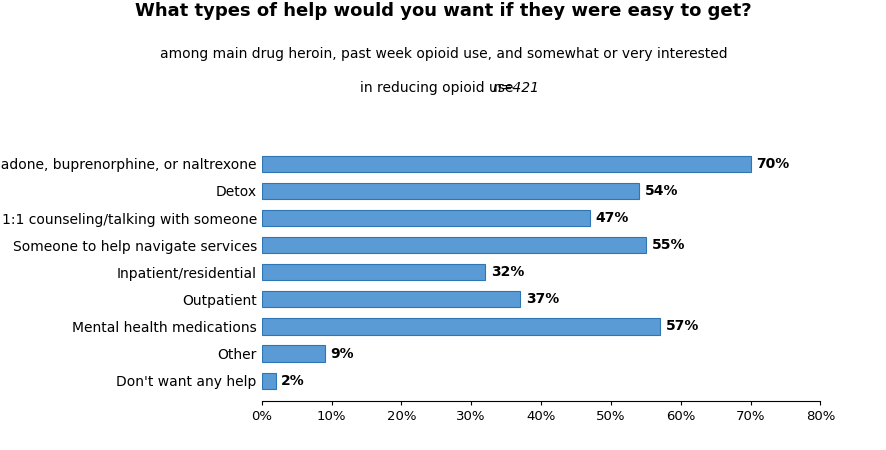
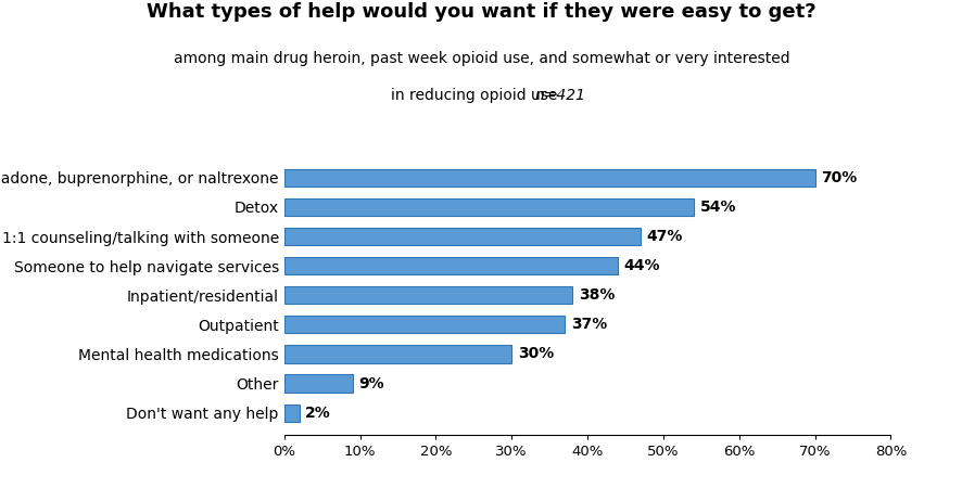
Someone to help navigate services: 55% -> 44%
Inpatient/residential: 32% -> 38%
Mental health medications: 57% -> 30%
